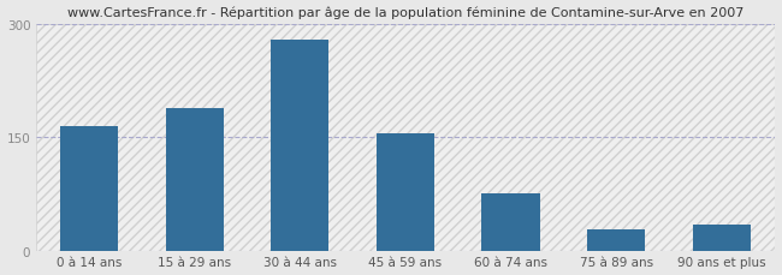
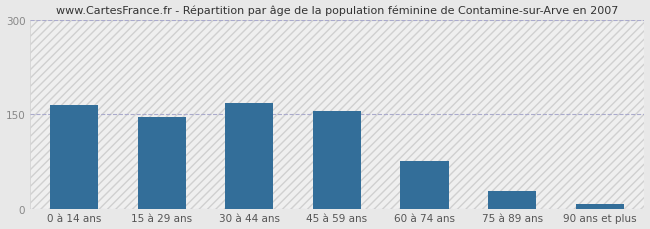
15 à 29 ans: 188 -> 145
30 à 44 ans: 280 -> 168
90 ans et plus: 34 -> 7
